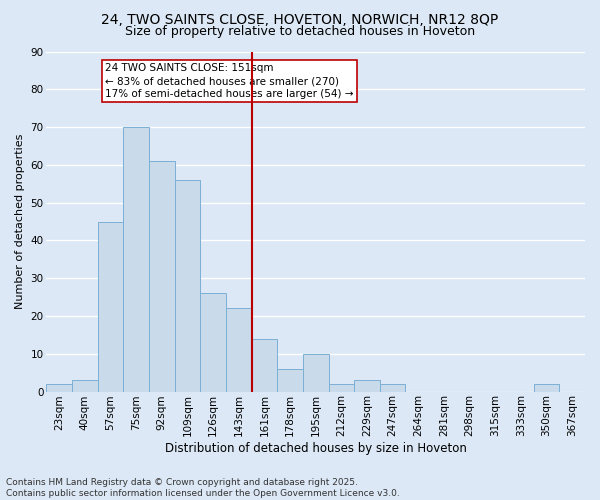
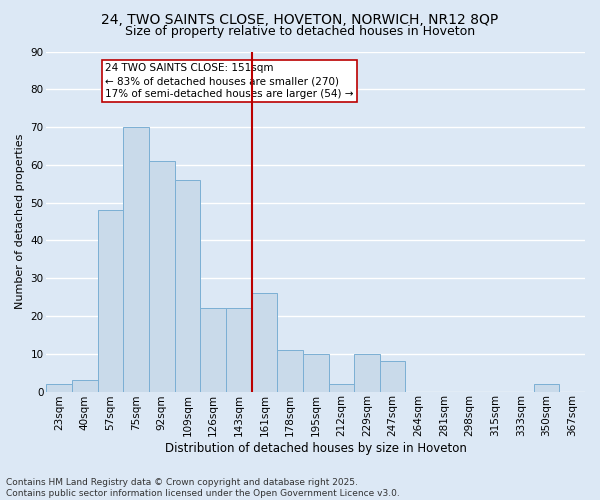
57sqm: 45 -> 48
126sqm: 26 -> 22
161sqm: 14 -> 26
178sqm: 6 -> 11
229sqm: 3 -> 10
247sqm: 2 -> 8
